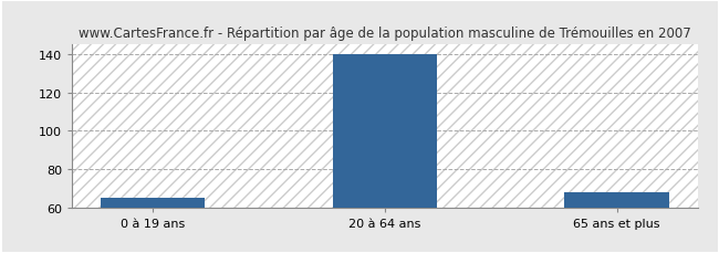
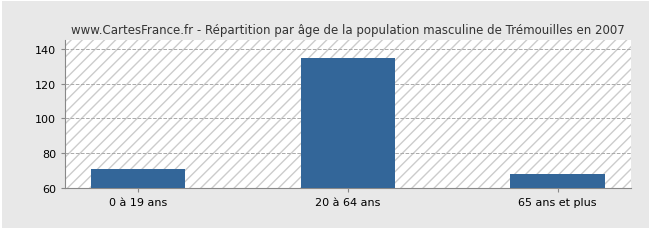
0 à 19 ans: 65 -> 71
20 à 64 ans: 140 -> 135
